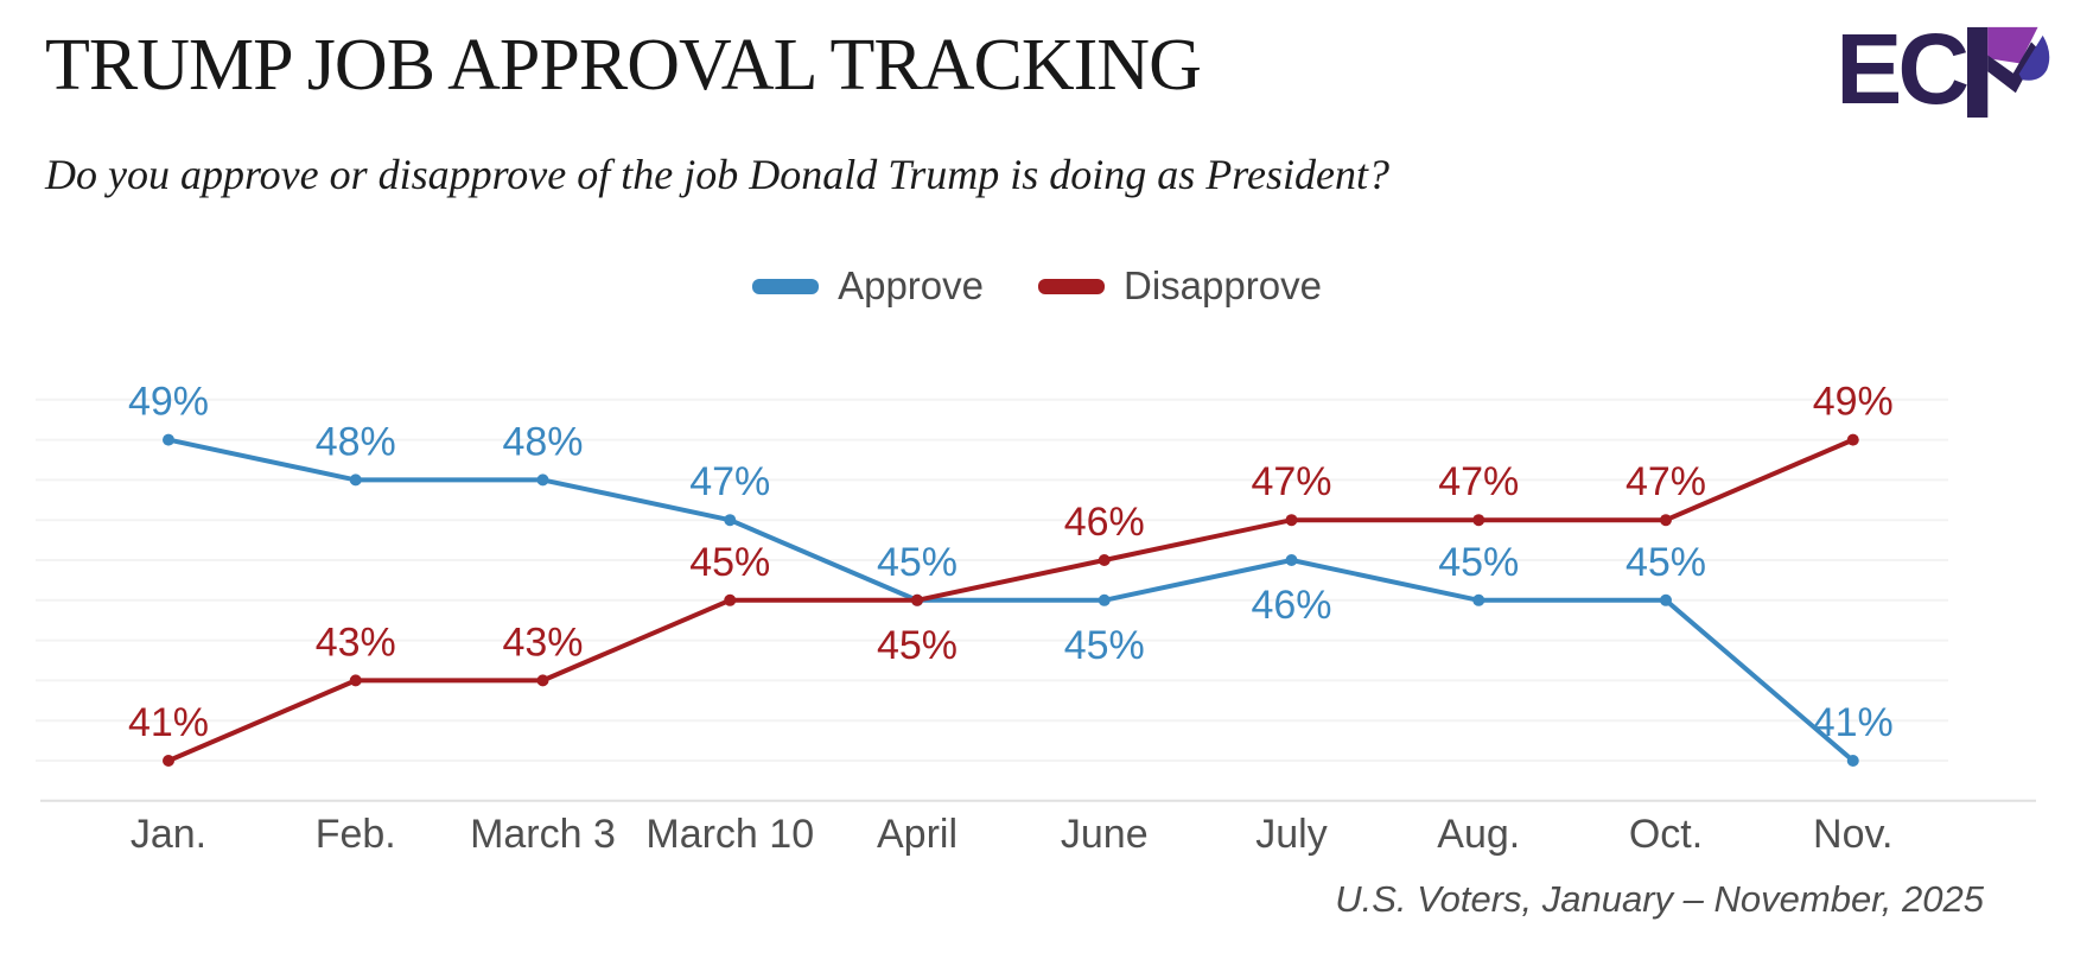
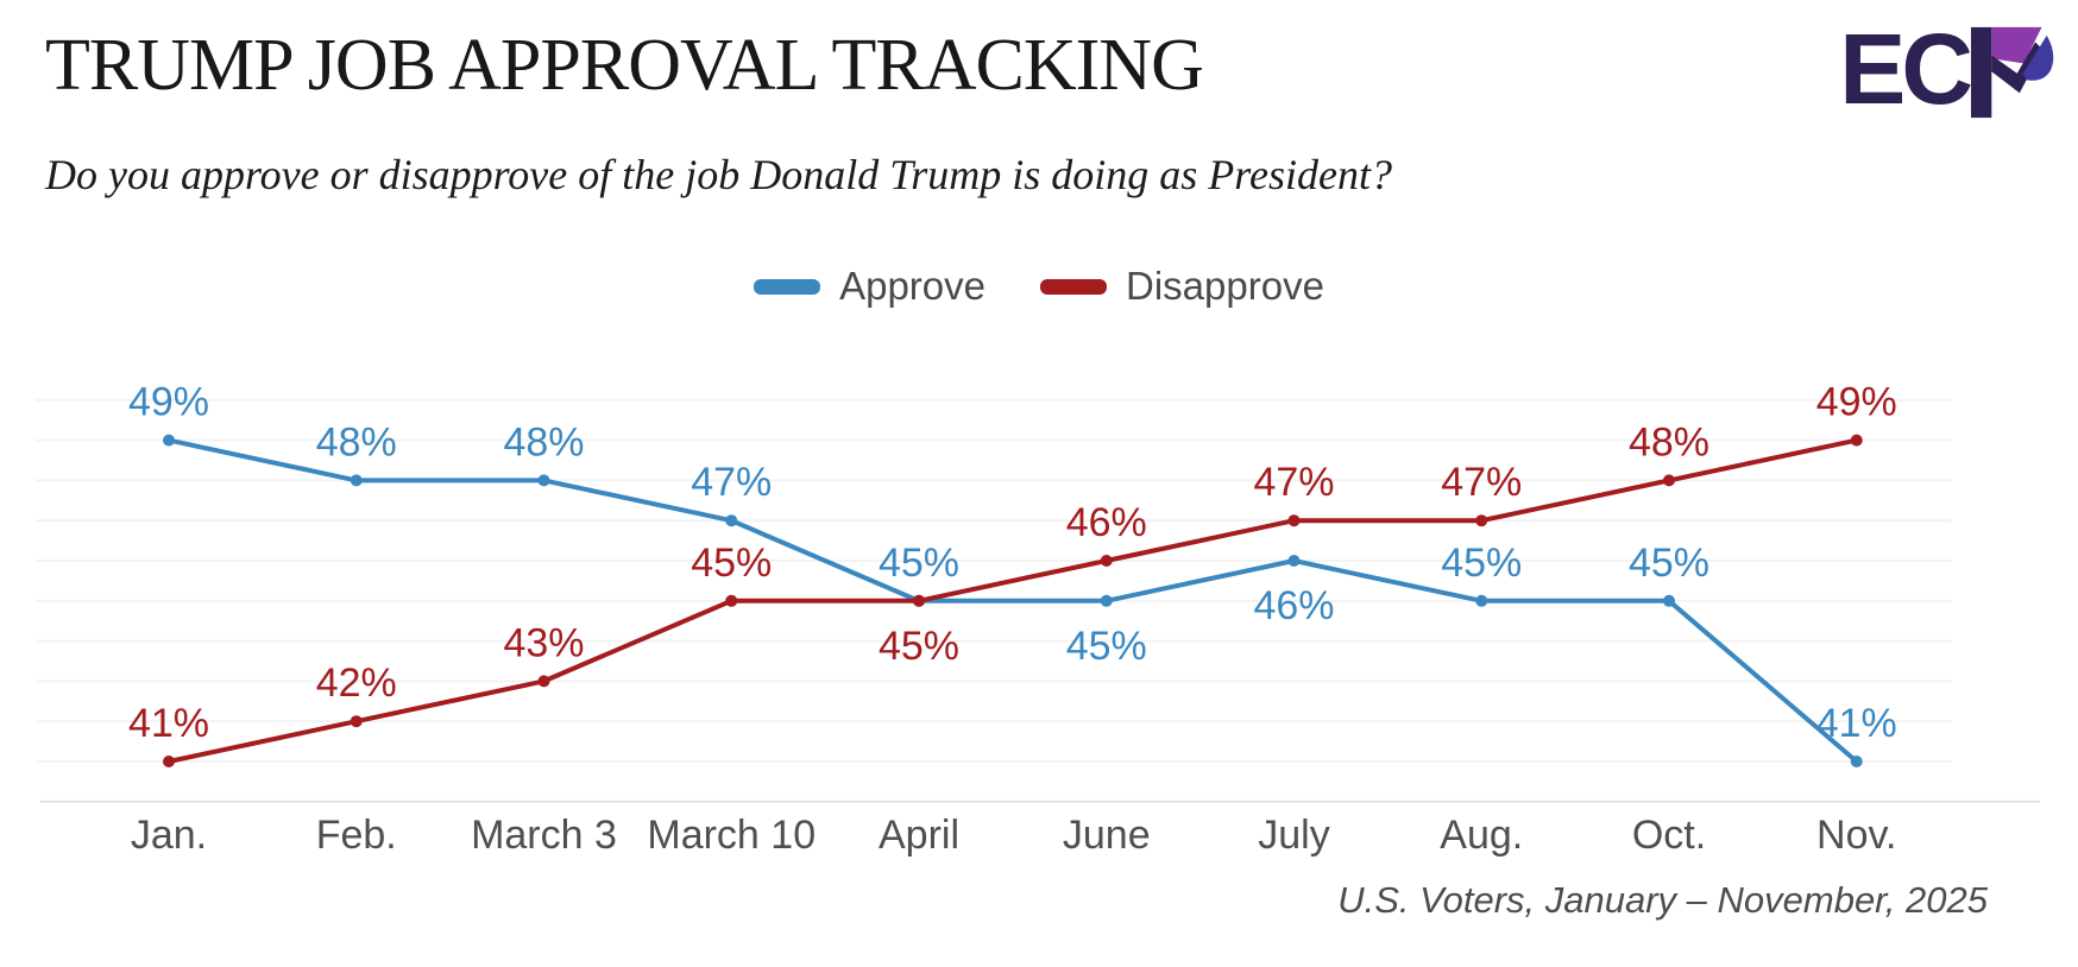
Disapprove/Feb.: 43% -> 42%
Disapprove/Oct.: 47% -> 48%
